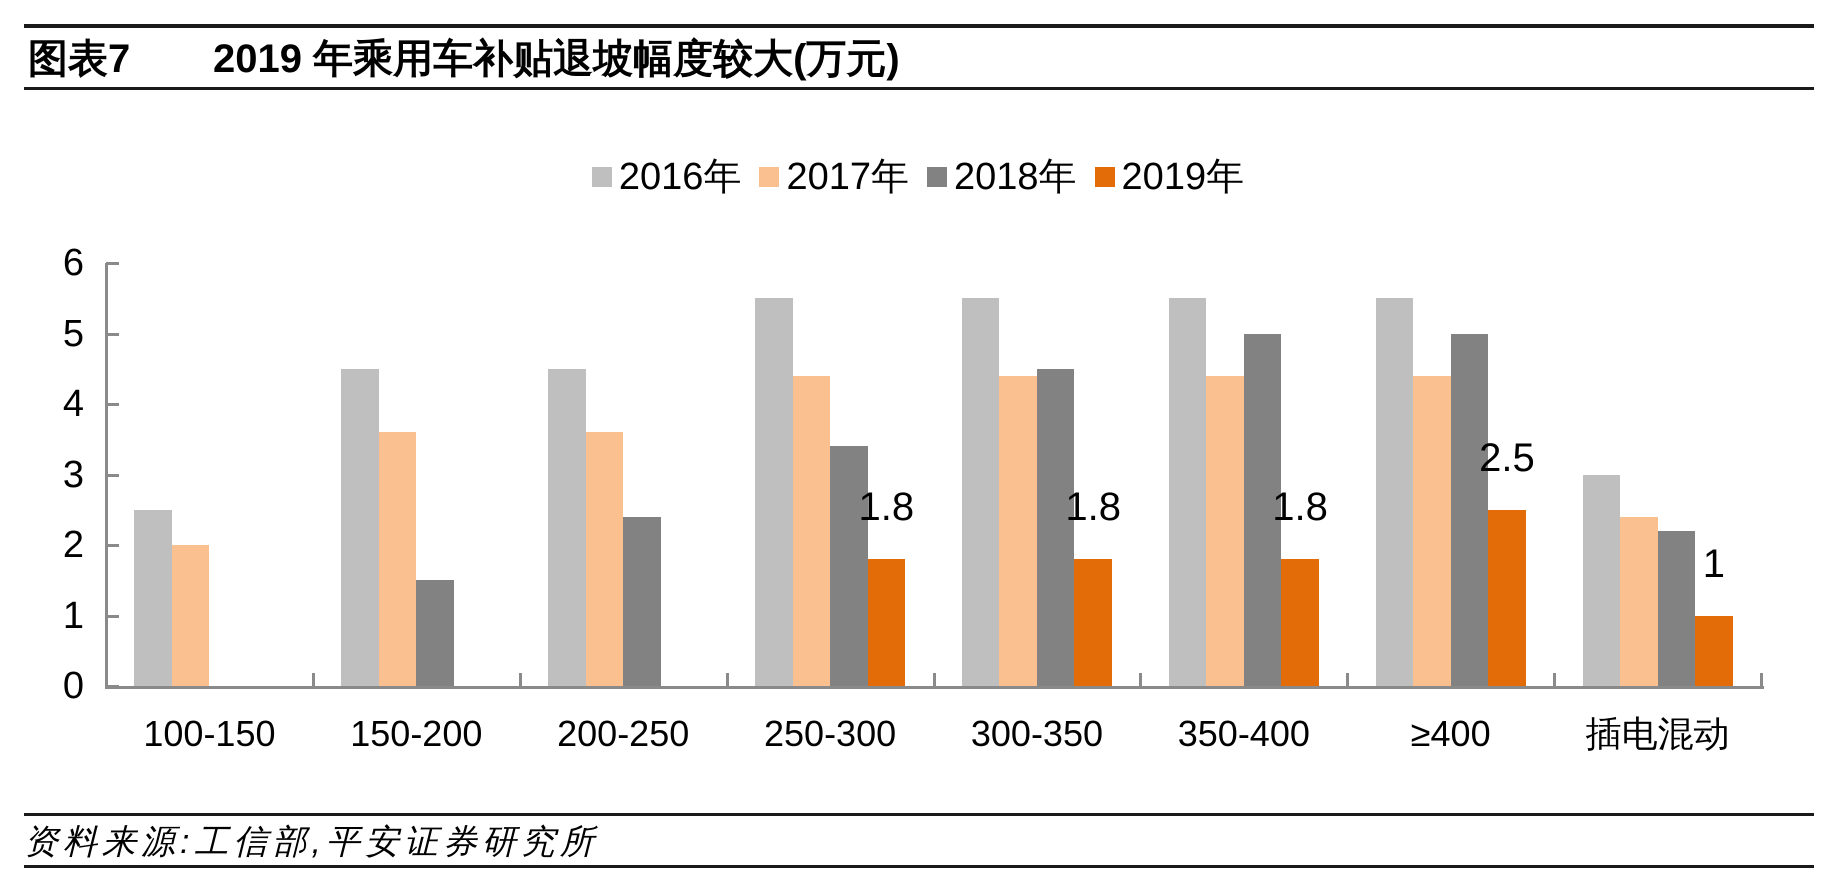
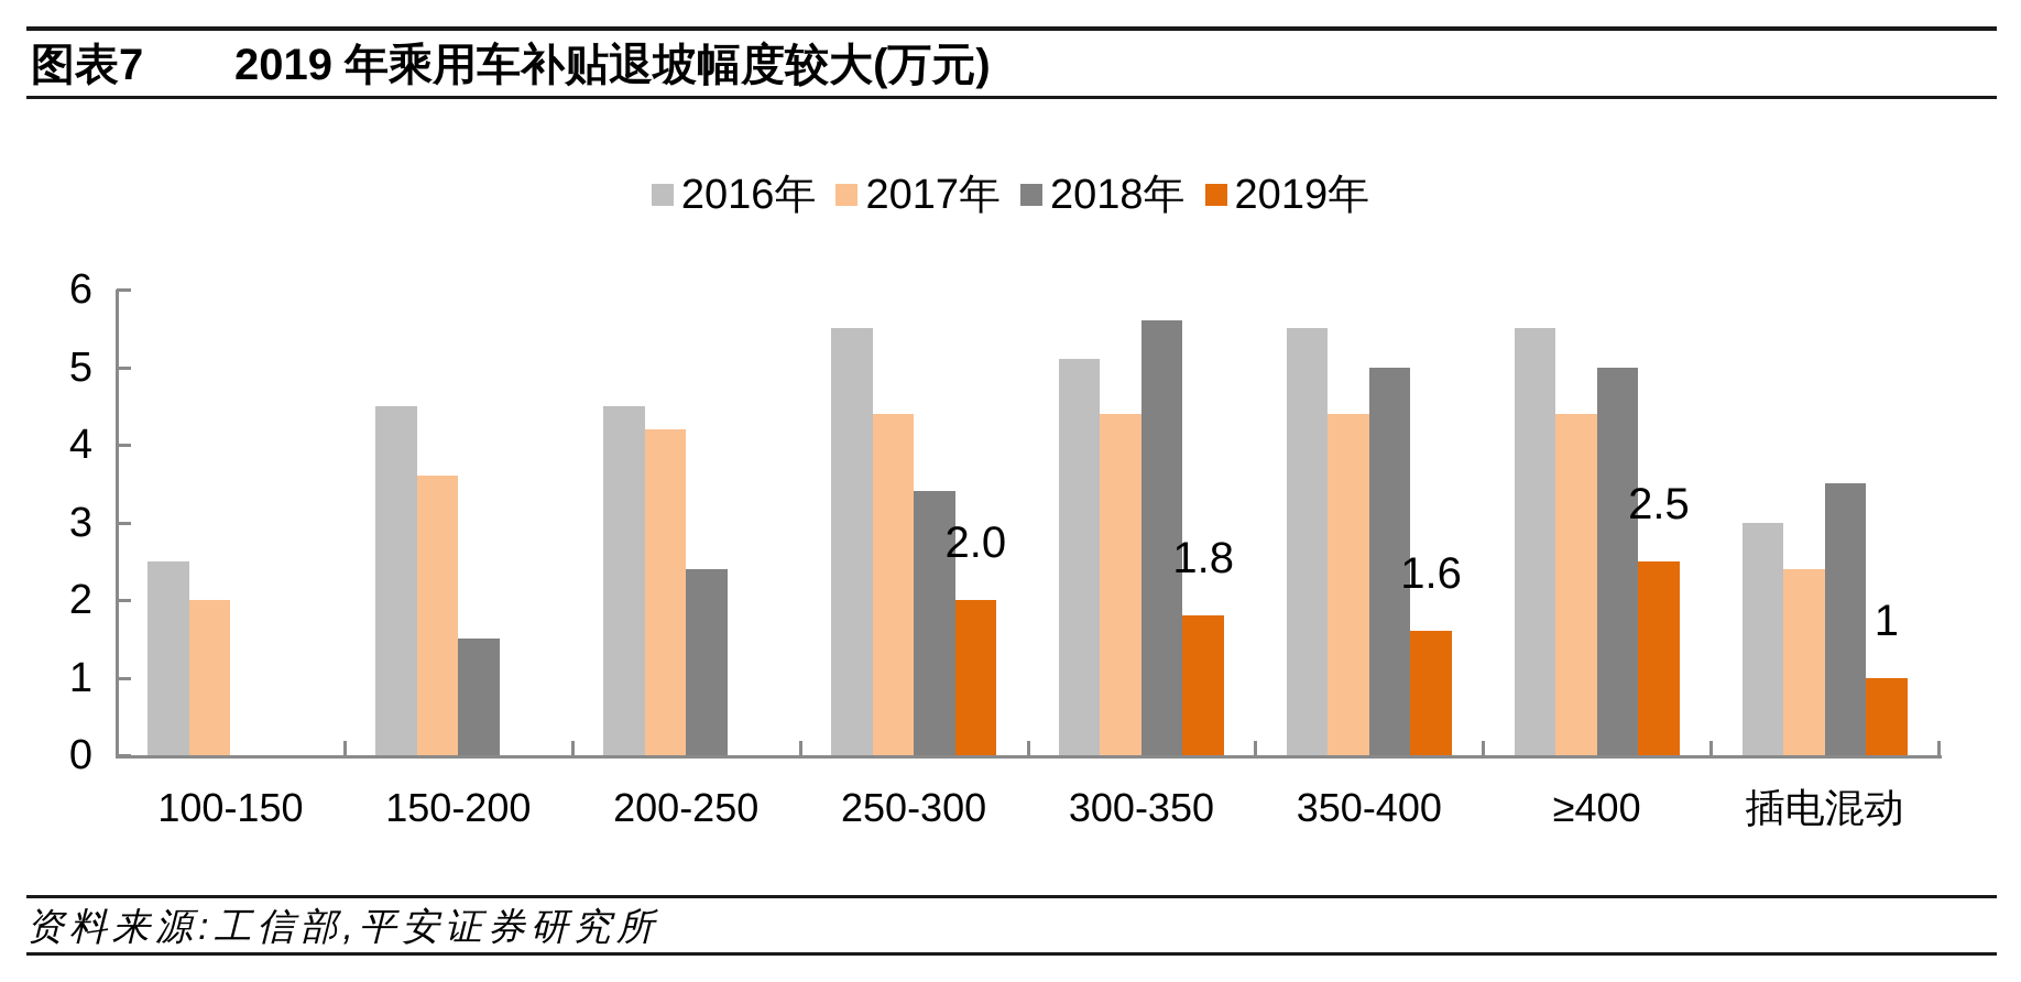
2017年/200-250: 3.6 -> 4.2
2019年/250-300: 1.8 -> 2.0
2016年/300-350: 5.5 -> 5.1
2018年/300-350: 4.5 -> 5.6
2019年/350-400: 1.8 -> 1.6
2018年/插电混动: 2.2 -> 3.5
